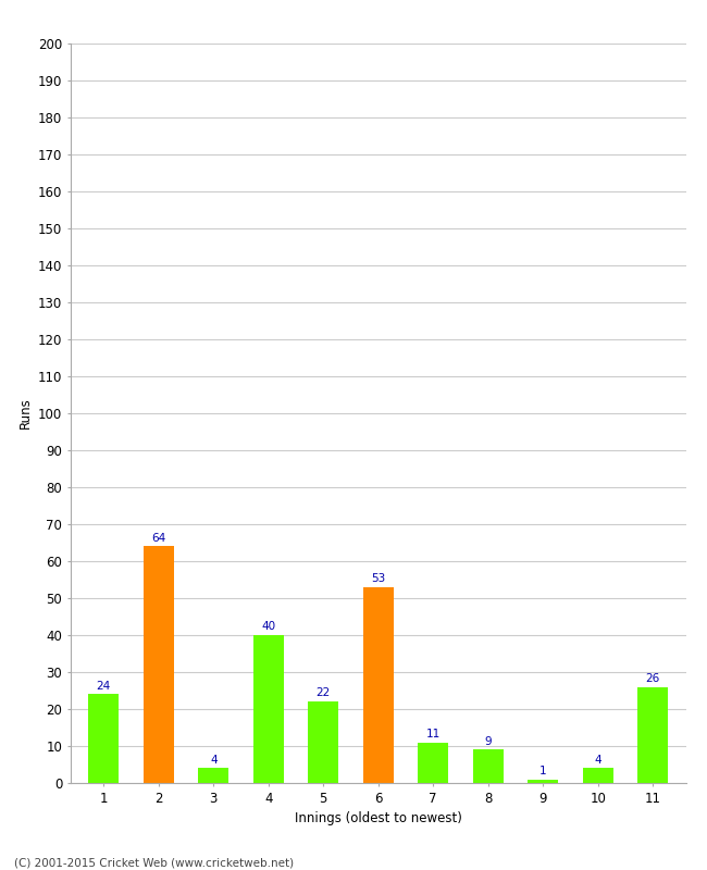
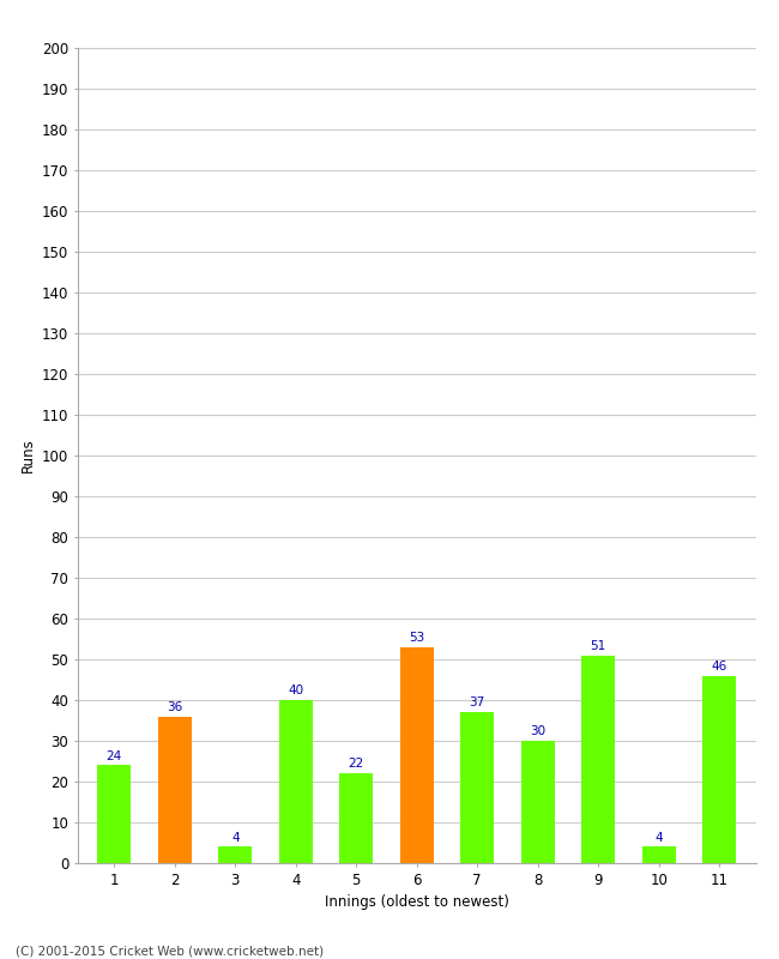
2: 64 -> 36
7: 11 -> 37
8: 9 -> 30
9: 1 -> 51
11: 26 -> 46
